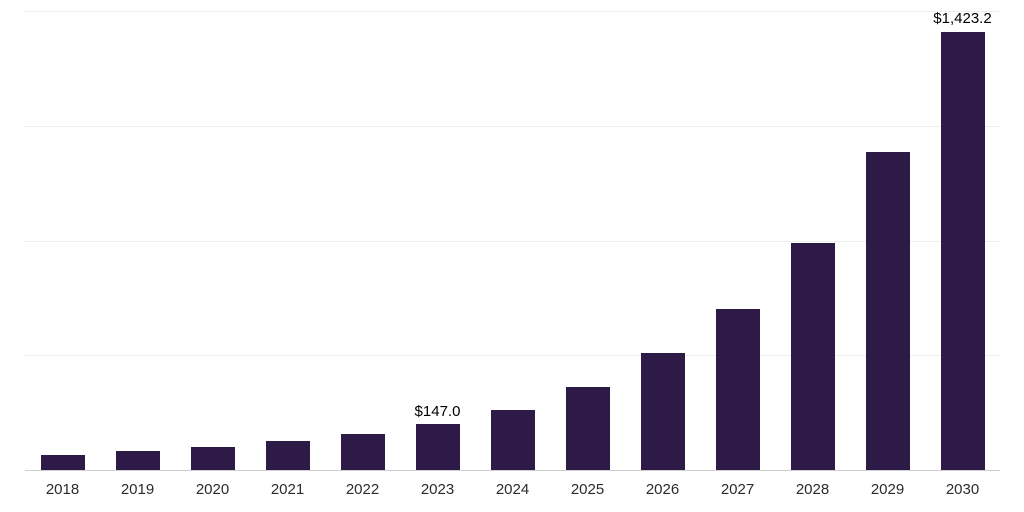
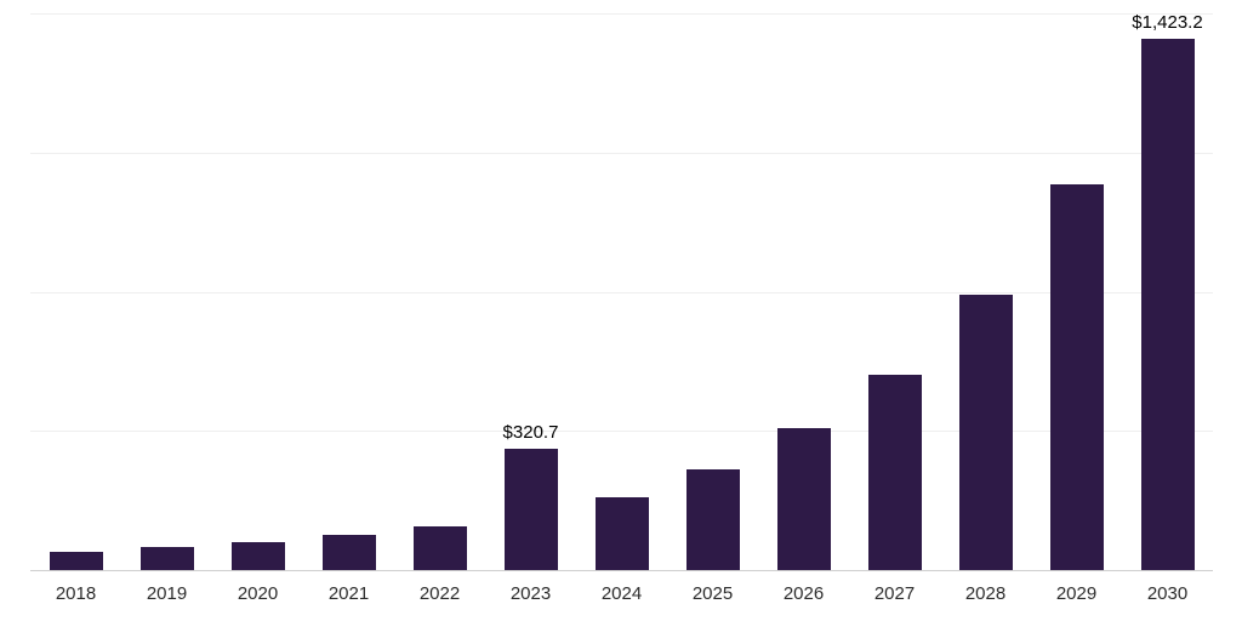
2023: $147.0 -> $320.7
